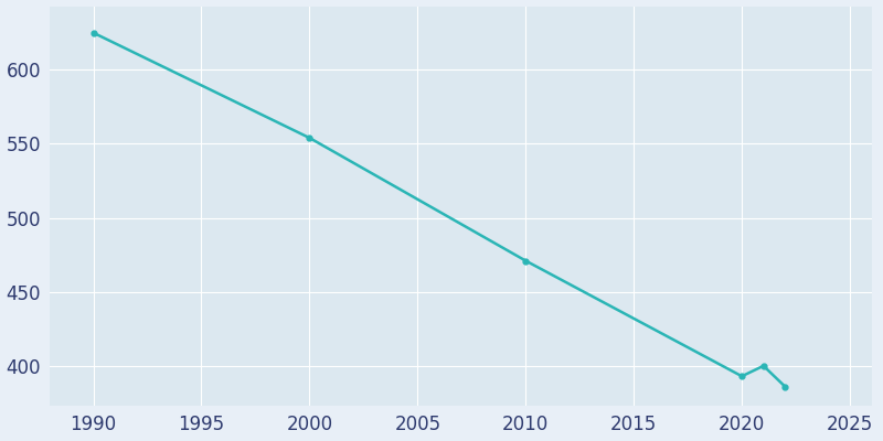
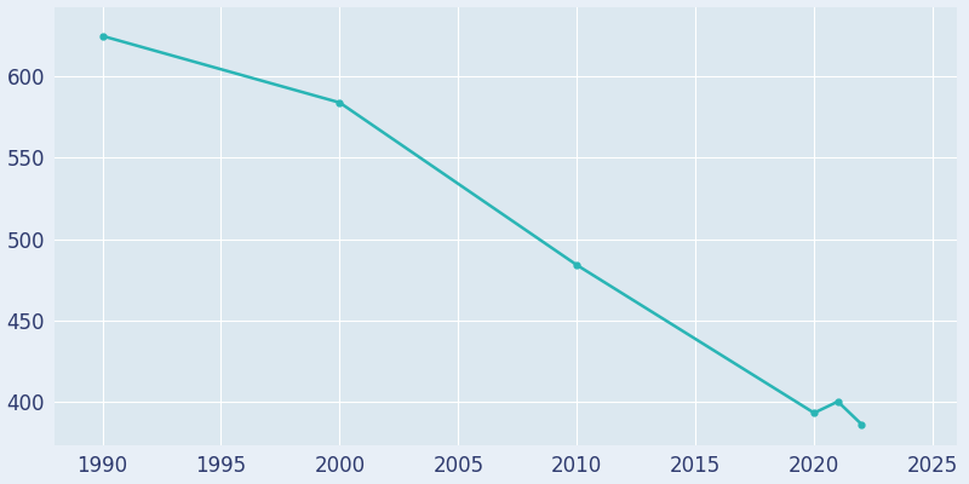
2000: 554 -> 584
2010: 471 -> 484
